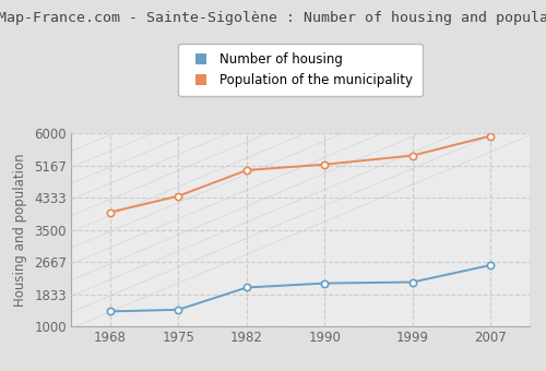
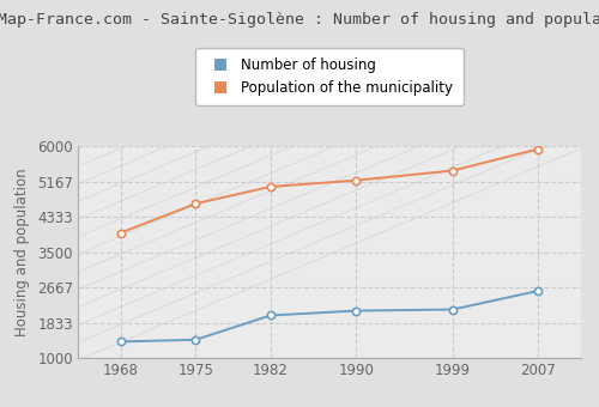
Population of the municipality/1975: 4380 -> 4650
